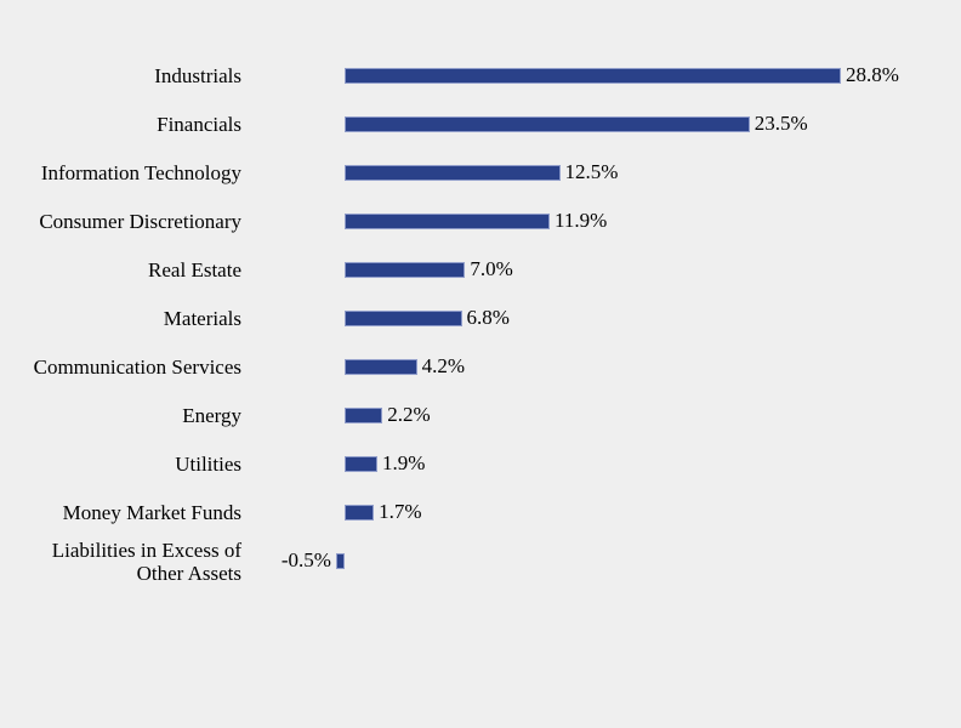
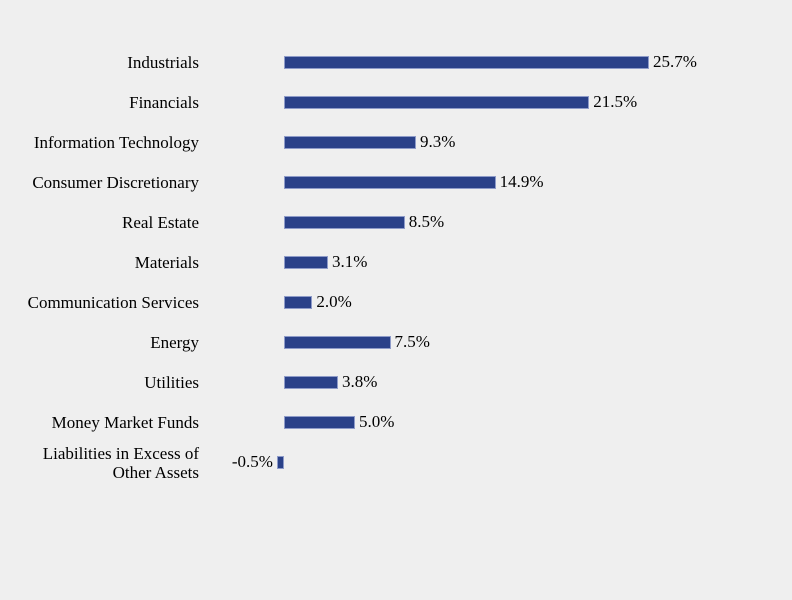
Industrials: 28.8% -> 25.7%
Financials: 23.5% -> 21.5%
Information Technology: 12.5% -> 9.3%
Consumer Discretionary: 11.9% -> 14.9%
Real Estate: 7.0% -> 8.5%
Materials: 6.8% -> 3.1%
Communication Services: 4.2% -> 2.0%
Energy: 2.2% -> 7.5%
Utilities: 1.9% -> 3.8%
Money Market Funds: 1.7% -> 5.0%
